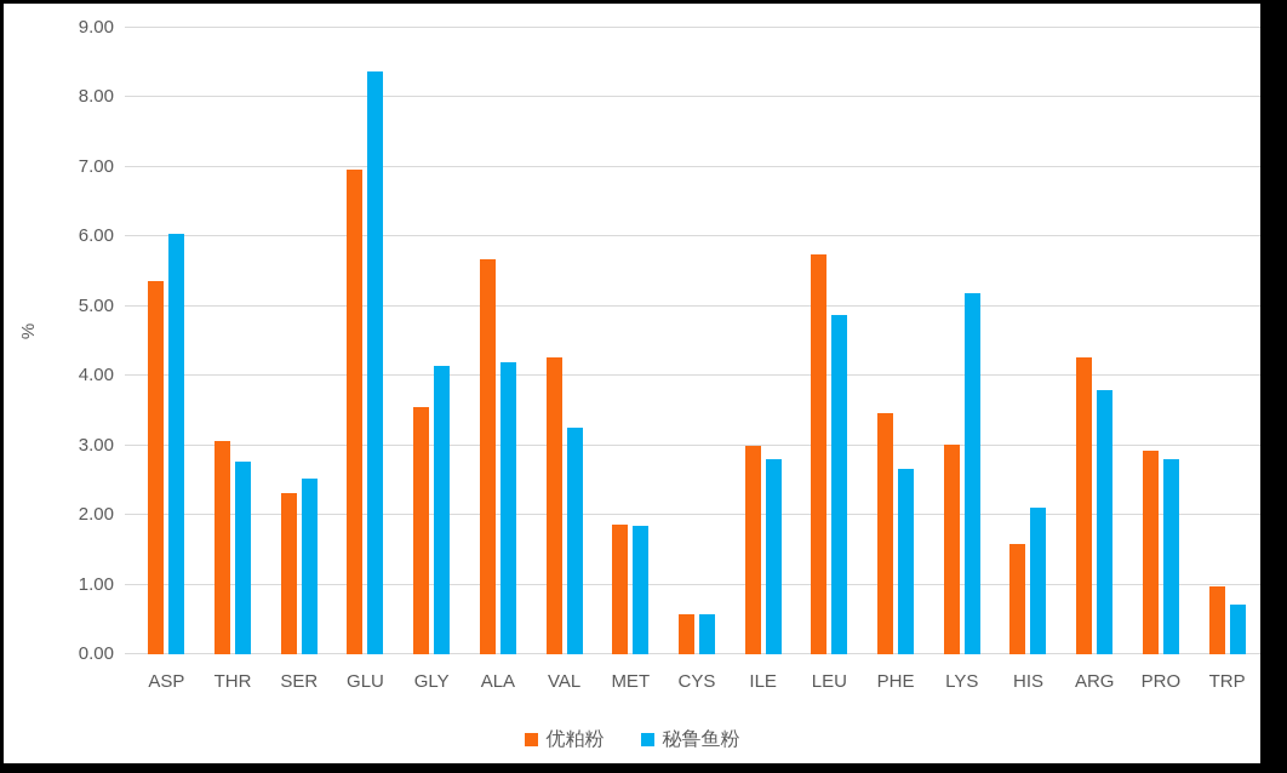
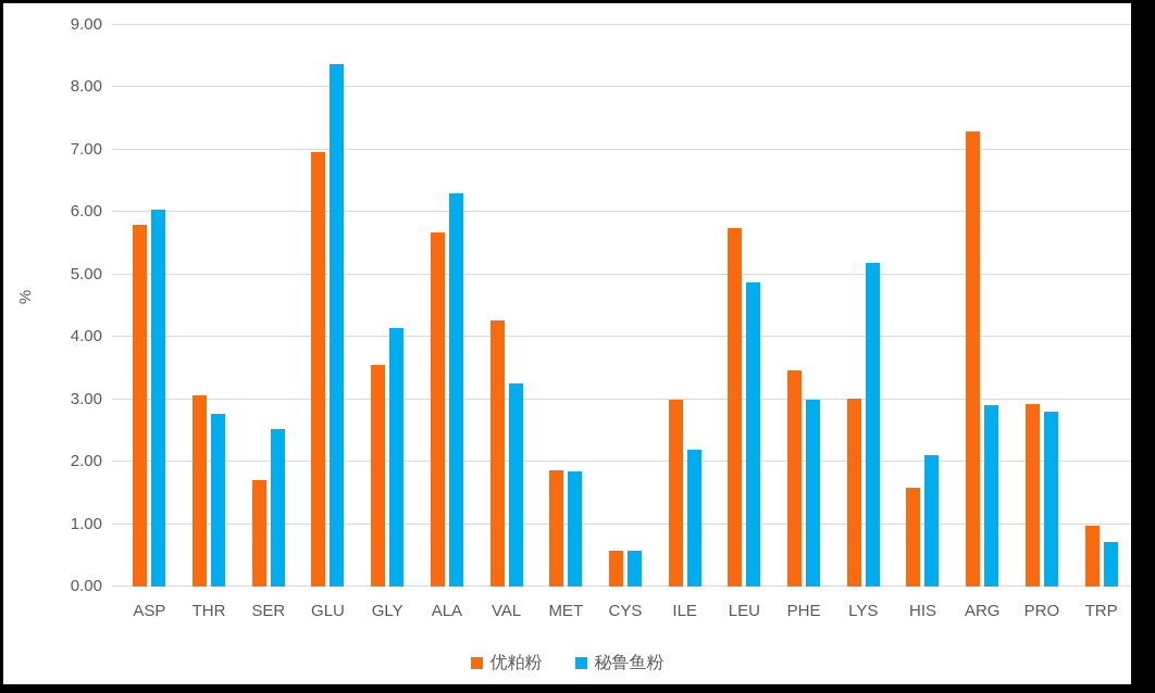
优粕粉/ASP: 5.4 -> 5.8
优粕粉/SER: 2.3 -> 1.7
秘鲁鱼粉/ALA: 4.2 -> 6.3
秘鲁鱼粉/ILE: 2.8 -> 2.2
秘鲁鱼粉/PHE: 2.7 -> 3.0
优粕粉/ARG: 4.3 -> 7.3
秘鲁鱼粉/ARG: 3.8 -> 2.9
